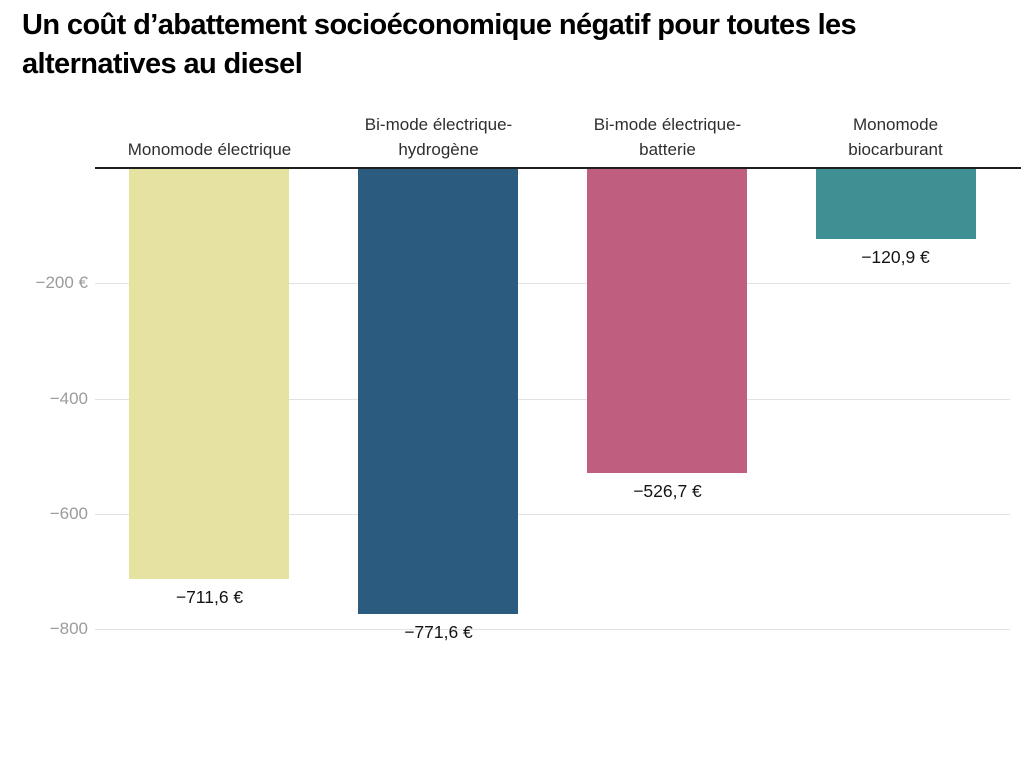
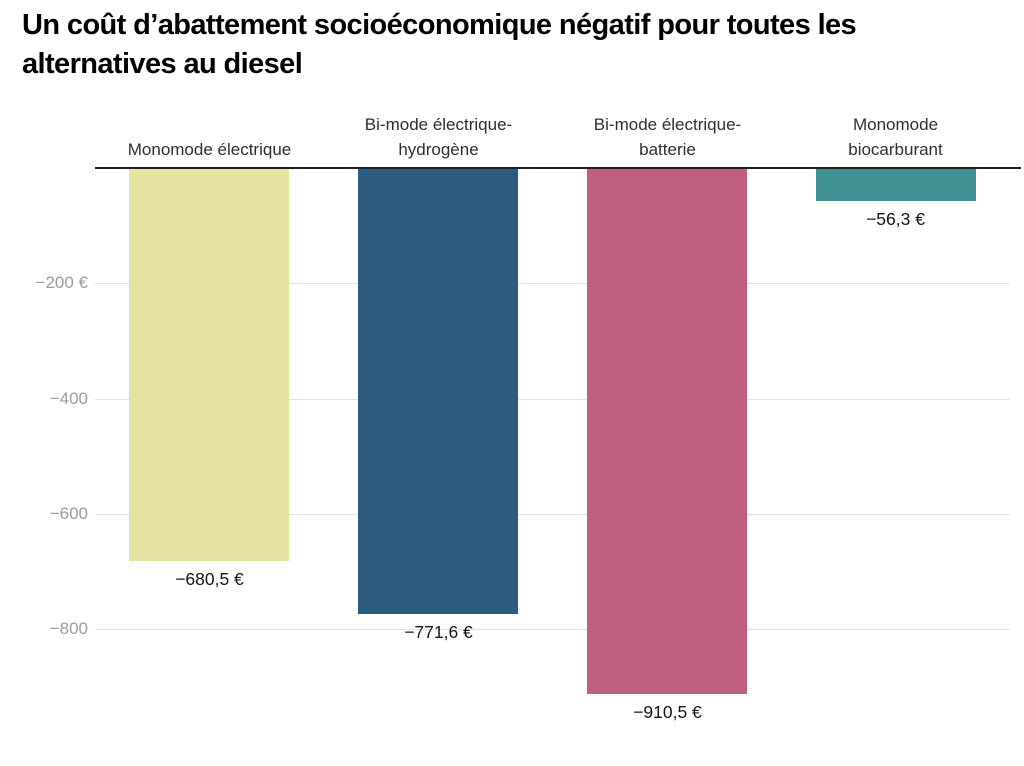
Monomode électrique: −711,6 -> −680,5
Bi-mode électrique-batterie: −526,7 -> −910,5
Monomode biocarburant: −120,9 -> −56,3
